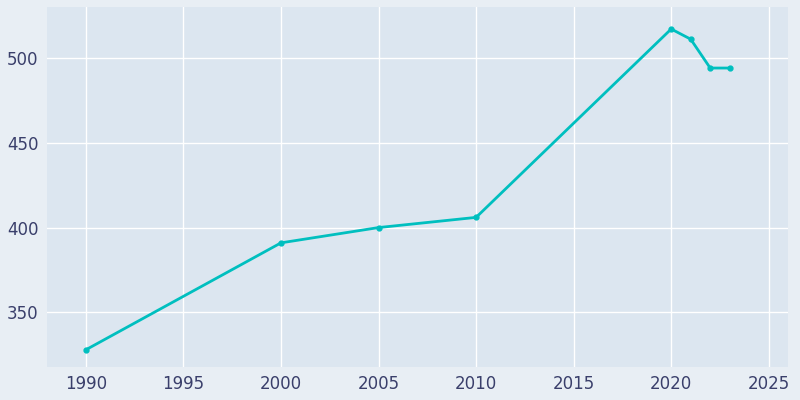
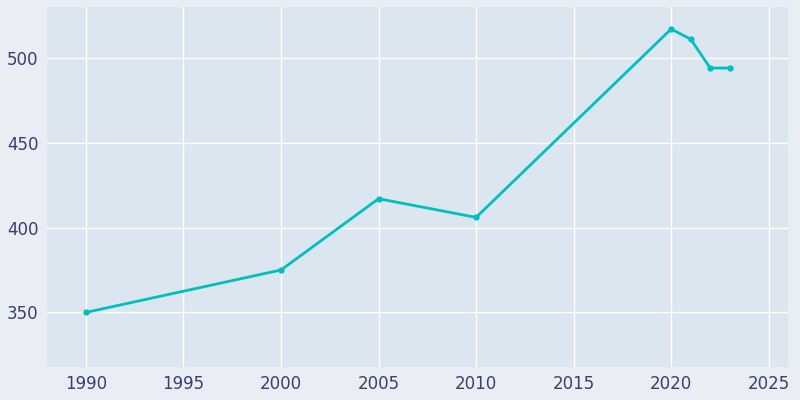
1990: 328 -> 350
2000: 391 -> 375
2005: 400 -> 417
